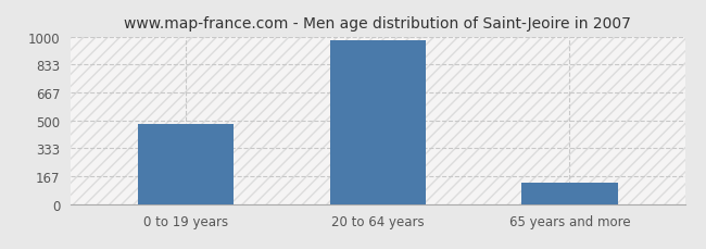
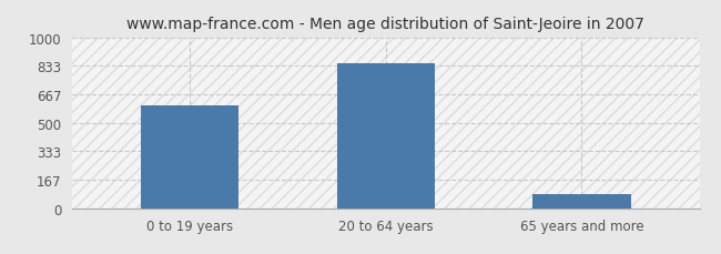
0 to 19 years: 480 -> 600
20 to 64 years: 980 -> 850
65 years and more: 130 -> 80
